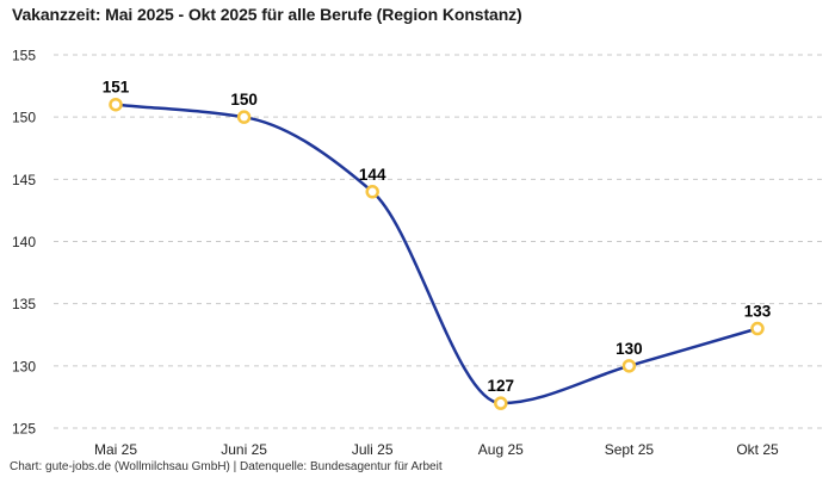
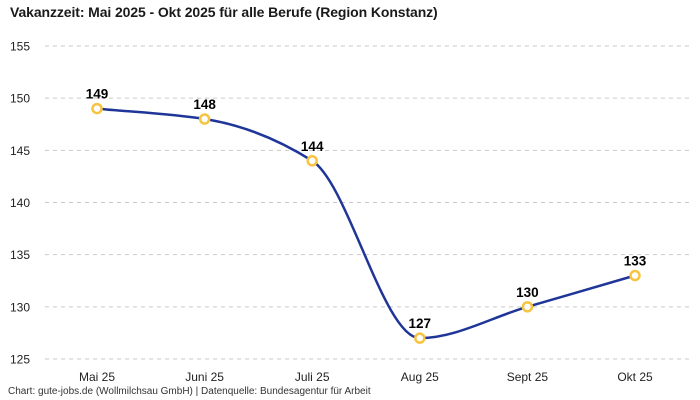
Mai 25: 151 -> 149
Juni 25: 150 -> 148
